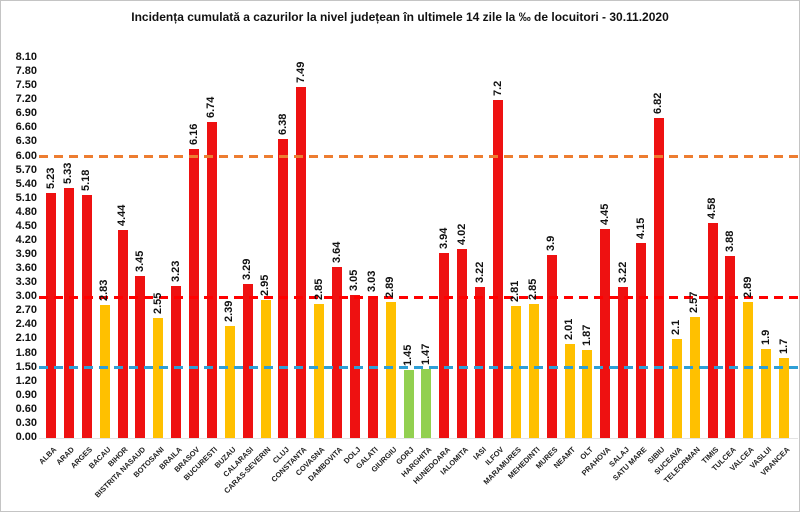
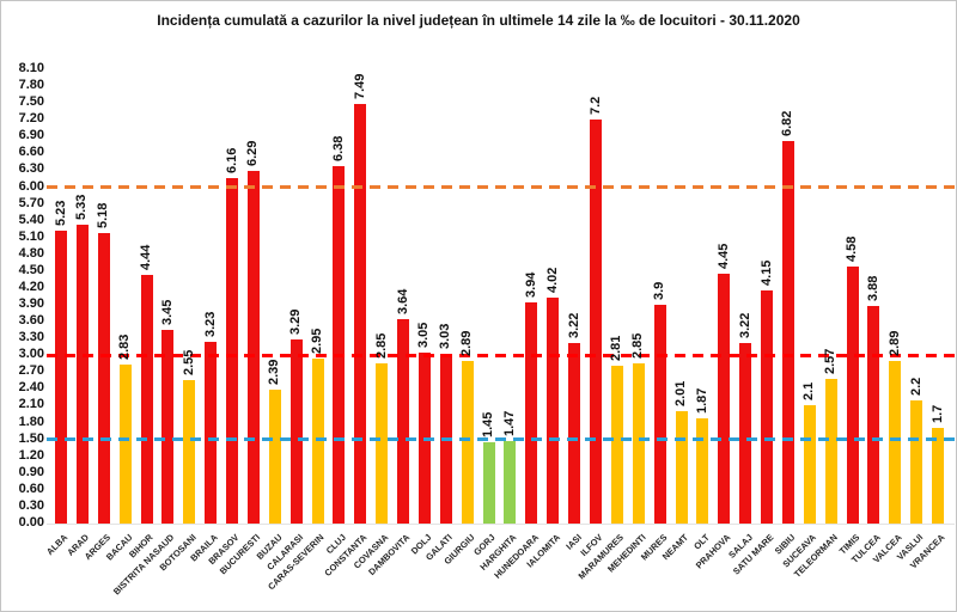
BUCURESTI: 6.74 -> 6.29
VASLUI: 1.9 -> 2.2
